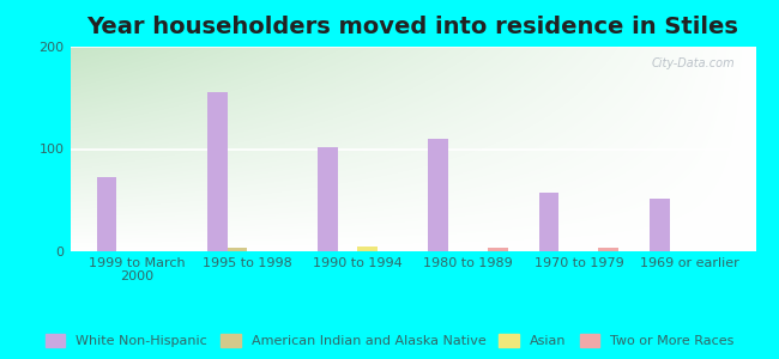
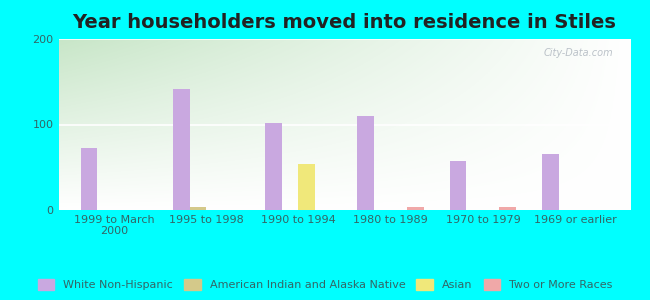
White Non-Hispanic/1995 to 1998: 155 -> 142
Asian/1990 to 1994: 5 -> 54
White Non-Hispanic/1969 or earlier: 52 -> 66
